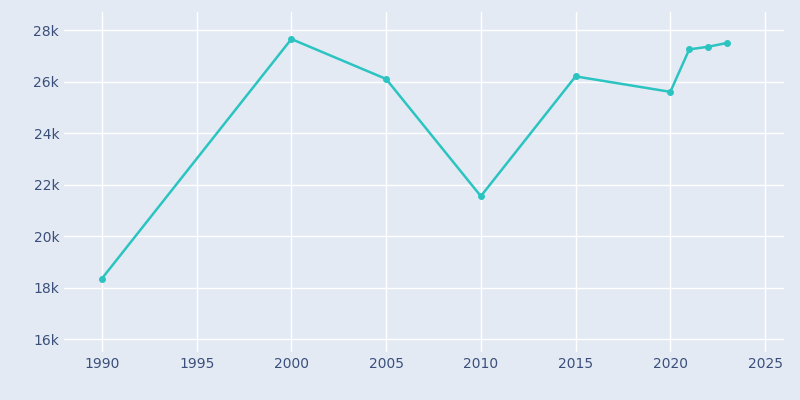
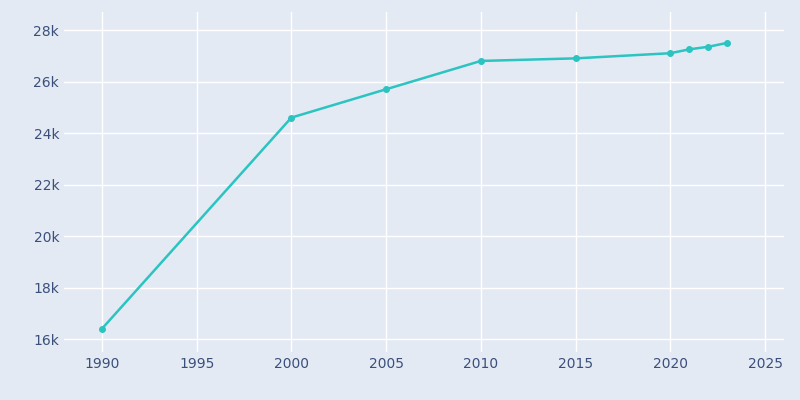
1990: 18.35k -> 16.40k
2000: 27.65k -> 24.60k
2005: 26.10k -> 25.70k
2010: 21.55k -> 26.80k
2015: 26.20k -> 26.90k
2020: 25.60k -> 27.10k
